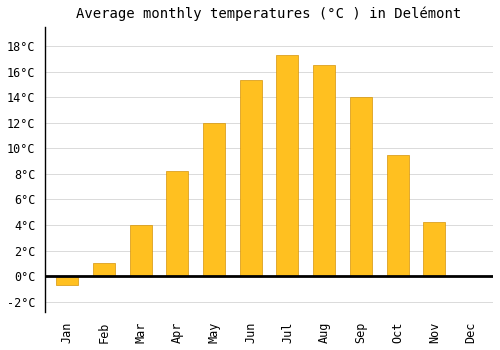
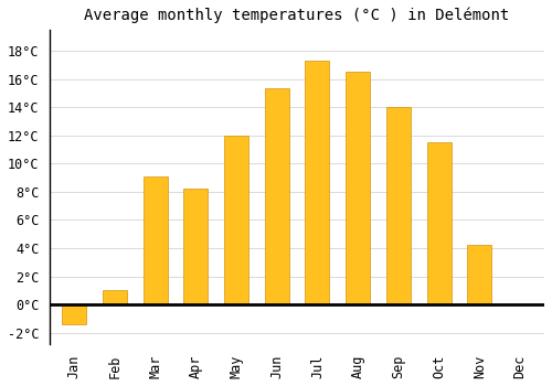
Jan: -0.7°C -> -1.4°C
Mar: 4.0°C -> 9.1°C
Oct: 9.5°C -> 11.5°C
